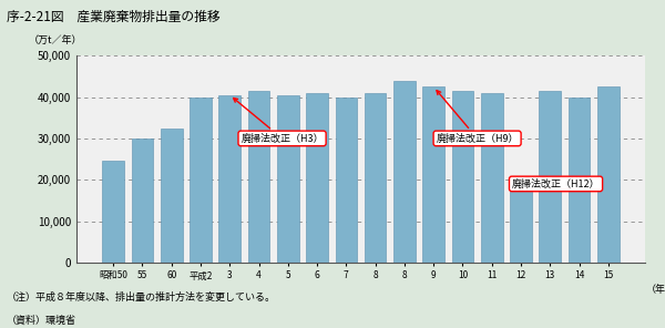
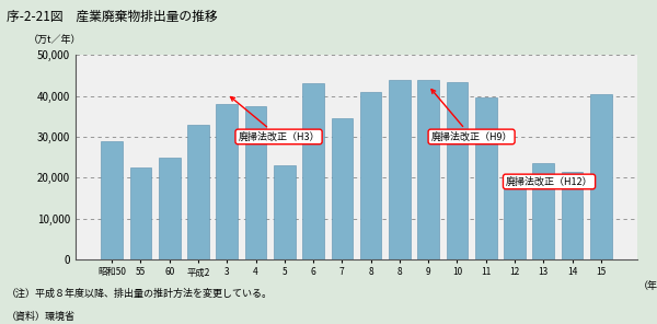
昭和50: 24,500 -> 29,000
55: 30,000 -> 22,500
60: 32,500 -> 25,000
平成2: 40,000 -> 33,000
3: 40,500 -> 38,000
4: 41,500 -> 37,500
5: 40,500 -> 23,000
6: 41,000 -> 43,000
7: 40,000 -> 34,500
9: 42,500 -> 44,000
10: 41,500 -> 43,500
11: 41,000 -> 39,500
13: 41,500 -> 23,500
14: 40,000 -> 21,500
15: 42,500 -> 40,500
